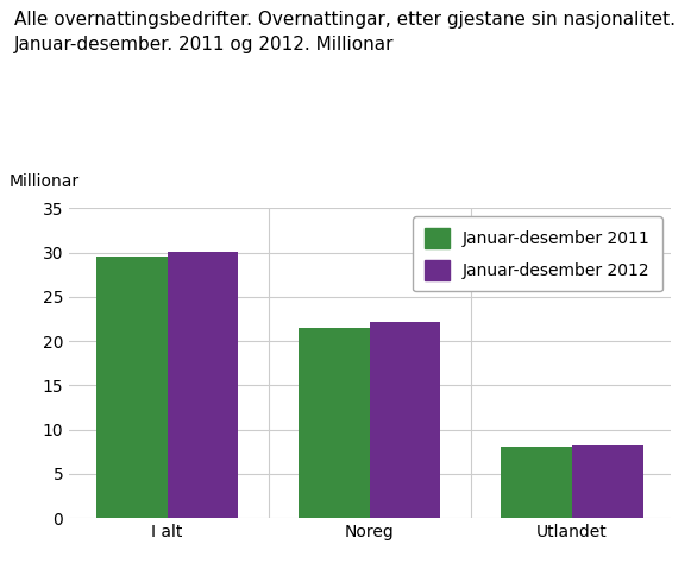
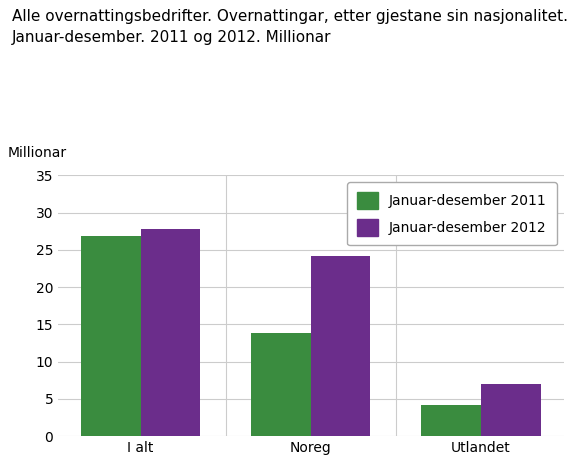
Januar-desember 2011/I alt: 29.5 -> 26.8
Januar-desember 2012/I alt: 30.1 -> 27.8
Januar-desember 2011/Noreg: 21.5 -> 13.8
Januar-desember 2012/Noreg: 22.1 -> 24.2
Januar-desember 2011/Utlandet: 8.1 -> 4.2
Januar-desember 2012/Utlandet: 8.2 -> 7.0
